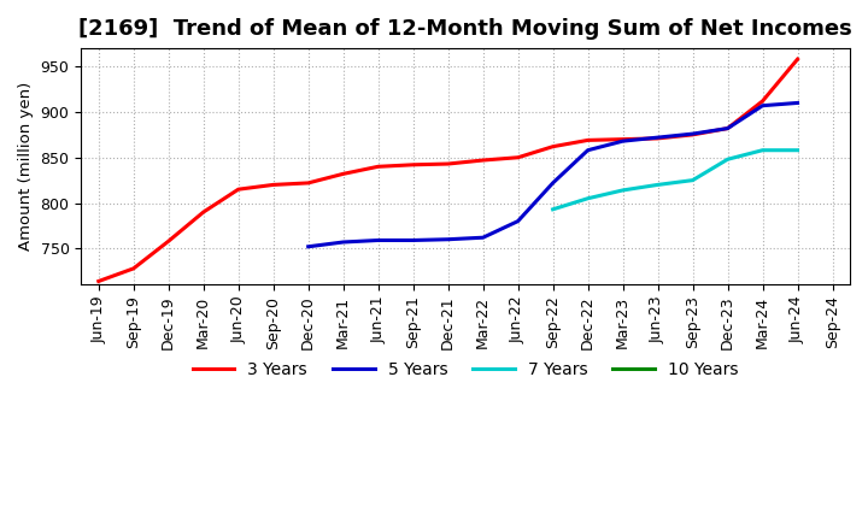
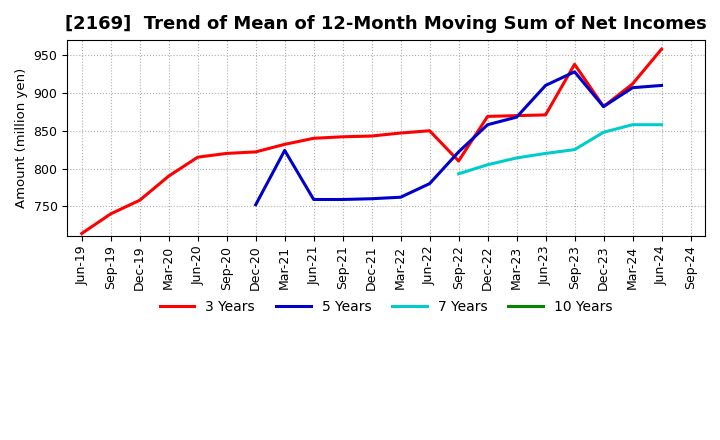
3 Years/Sep-19: 728 -> 740
5 Years/Mar-21: 757 -> 824
3 Years/Sep-22: 862 -> 810
5 Years/Jun-23: 872 -> 910
3 Years/Sep-23: 875 -> 938
5 Years/Sep-23: 876 -> 928
